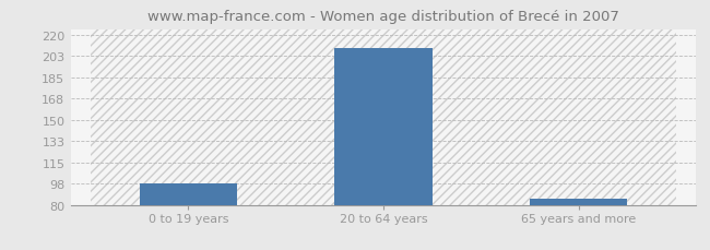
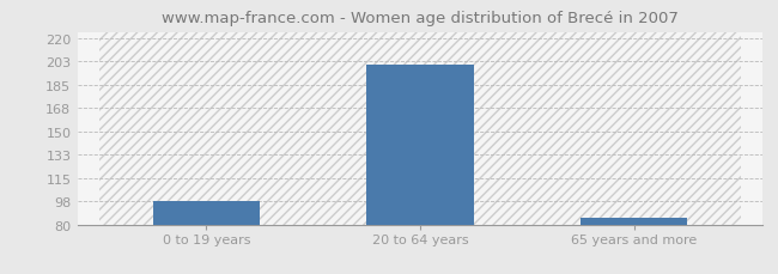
20 to 64 years: 209 -> 200
